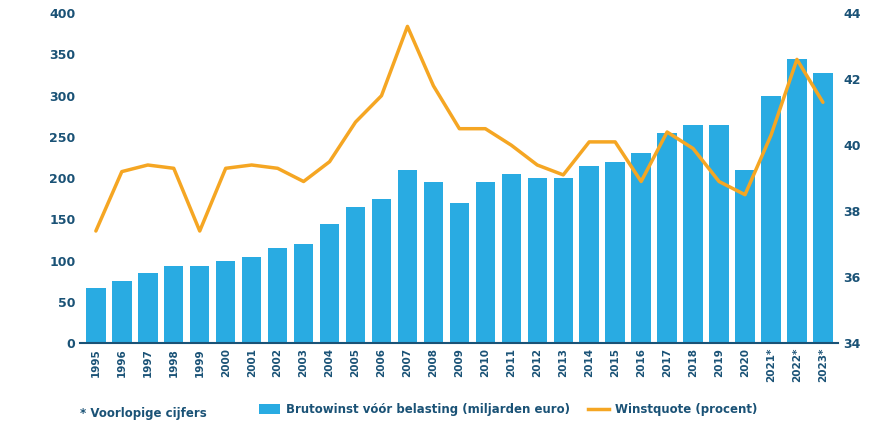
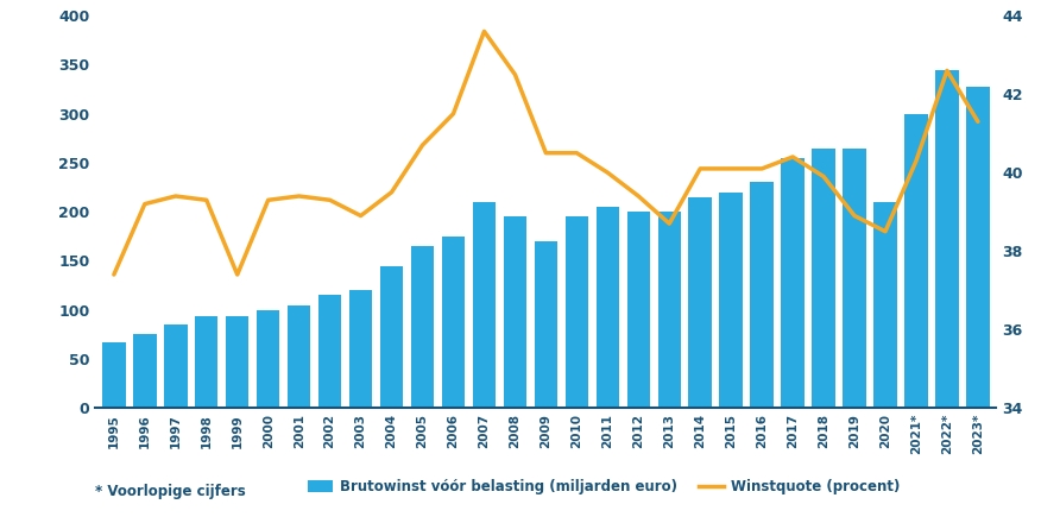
Winstquote (procent)/2008: 41.8 -> 42.5
Winstquote (procent)/2013: 39.1 -> 38.7
Winstquote (procent)/2016: 38.9 -> 40.1
